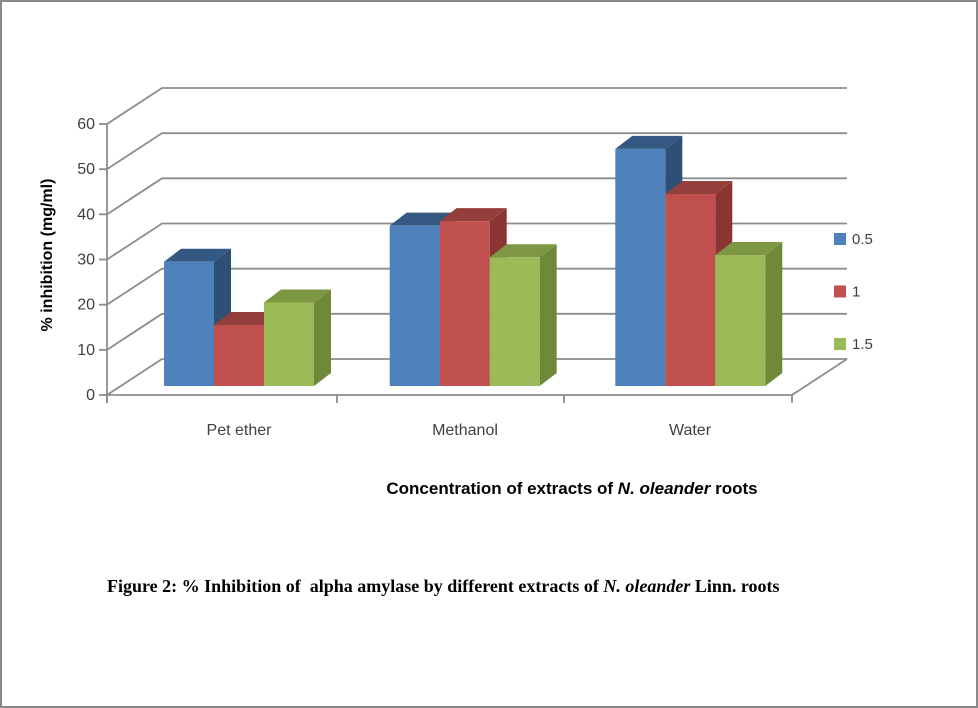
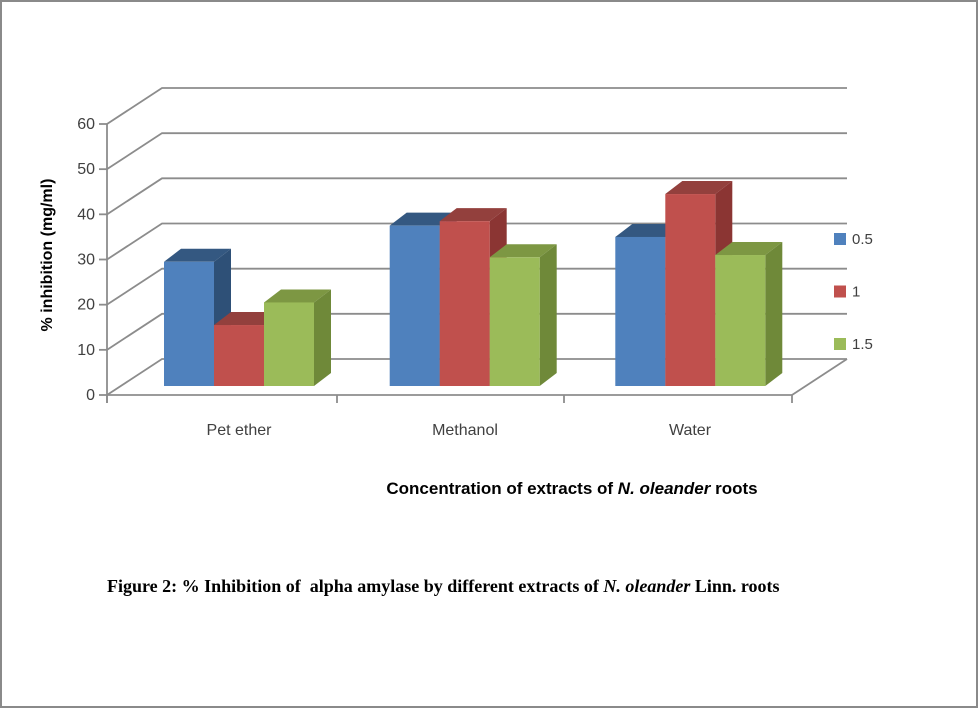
0.5/Water: 52 -> 33
